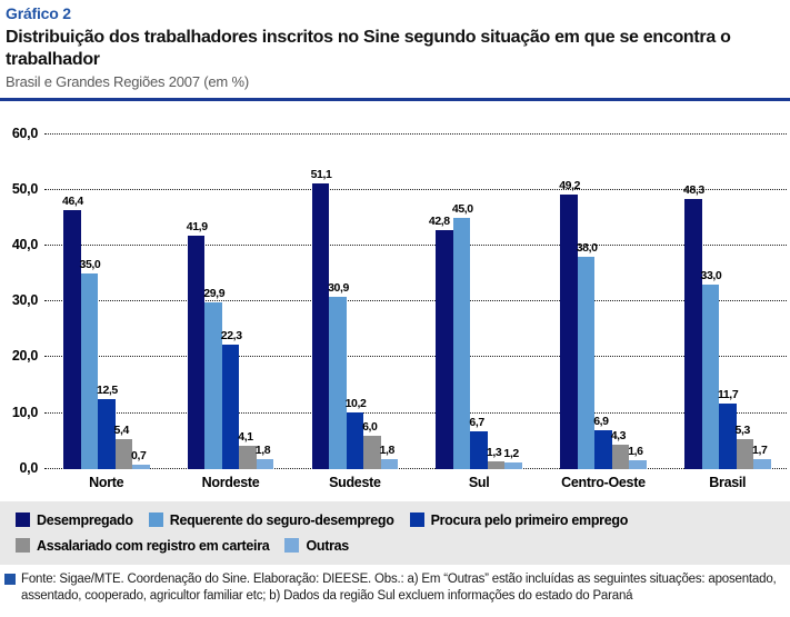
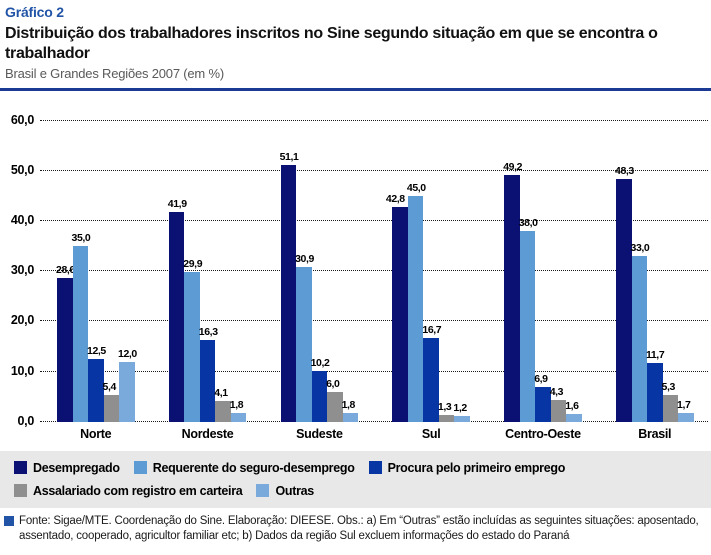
Desempregado/Norte: 46,4 -> 28,6
Outras/Norte: 0,7 -> 12,0
Procura pelo primeiro emprego/Nordeste: 22,3 -> 16,3
Procura pelo primeiro emprego/Sul: 6,7 -> 16,7
